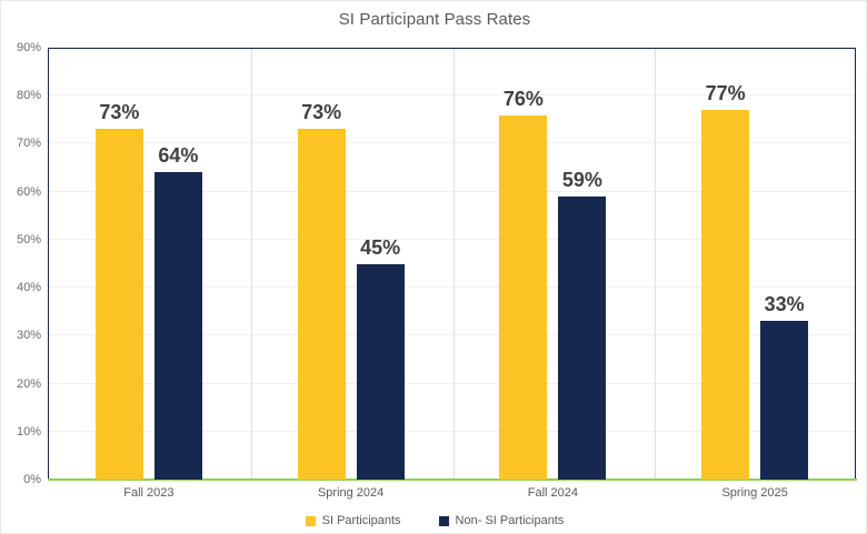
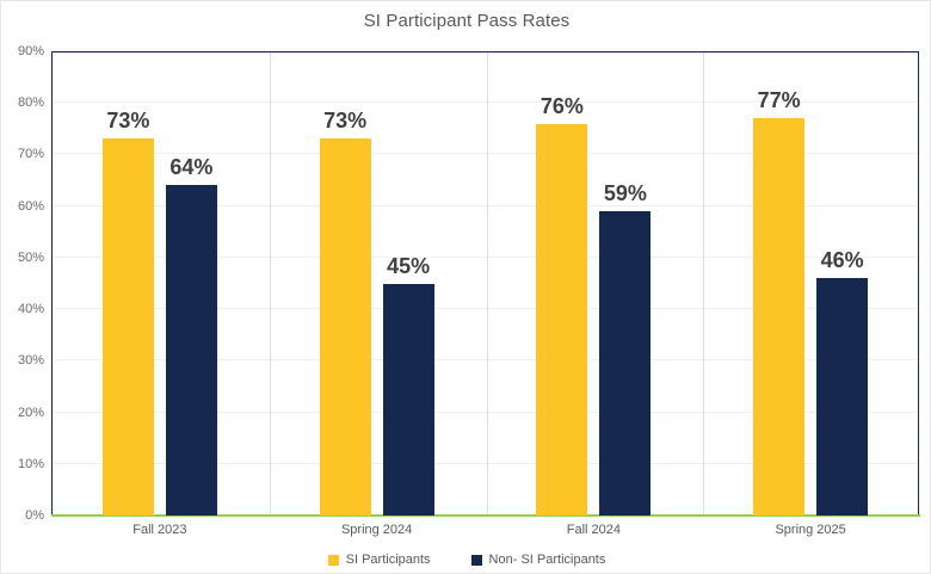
Non- SI Participants/Spring 2025: 33% -> 46%
